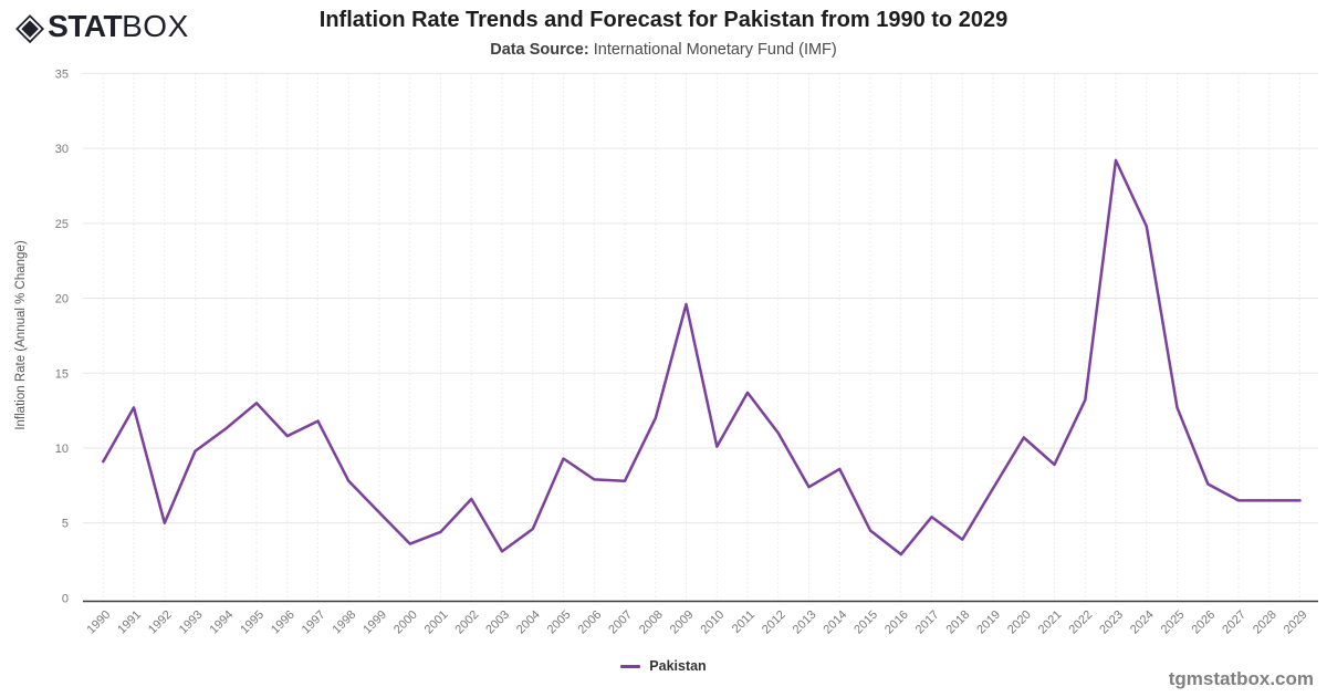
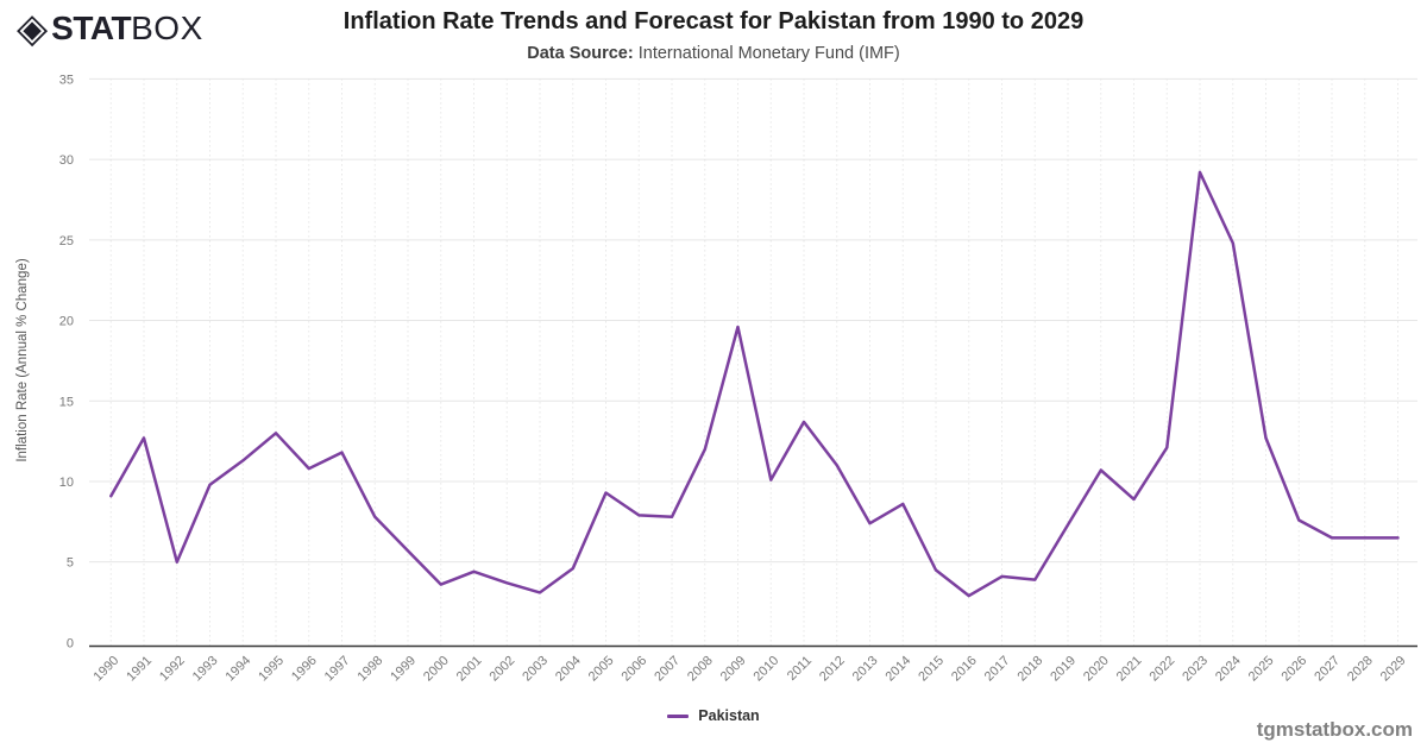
2002: 6.6 -> 3.7
2017: 5.4 -> 4.1
2022: 13.2 -> 12.1
